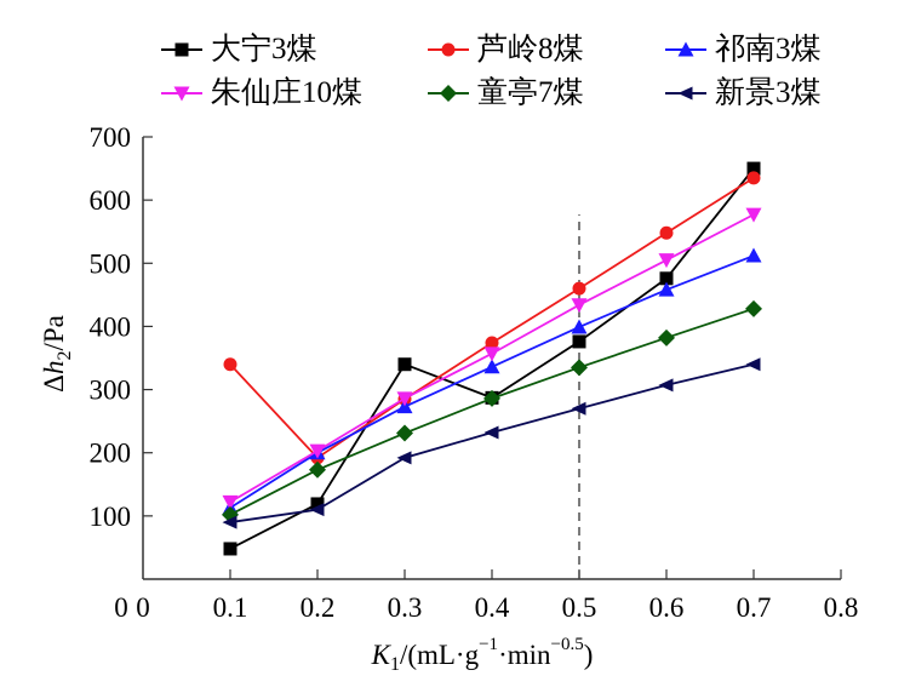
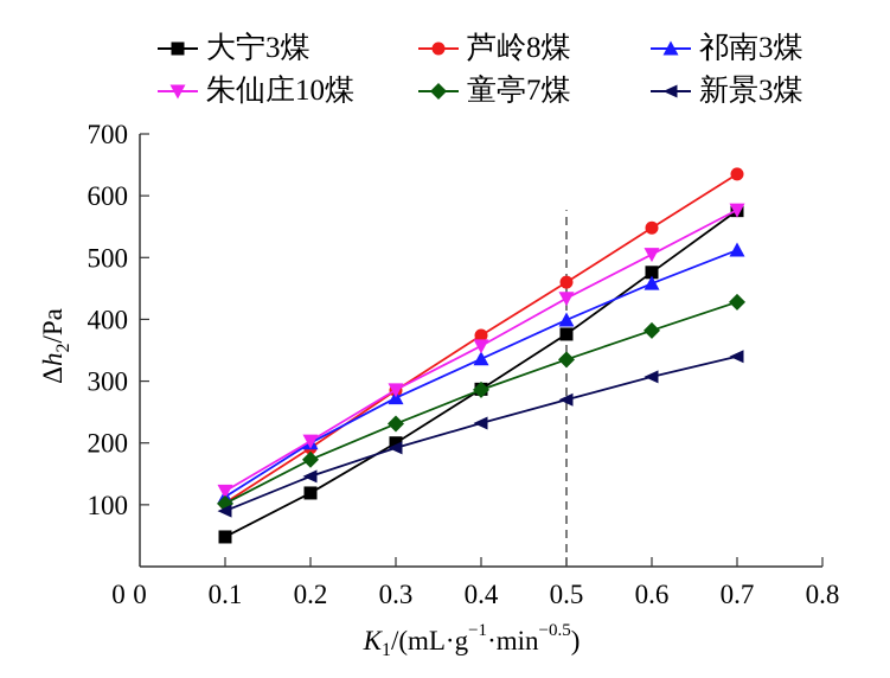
芦岭8煤/0.1: 340 -> 100
新景3煤/0.2: 110 -> 150
大宁3煤/0.3: 340 -> 200
大宁3煤/0.7: 650 -> 580
